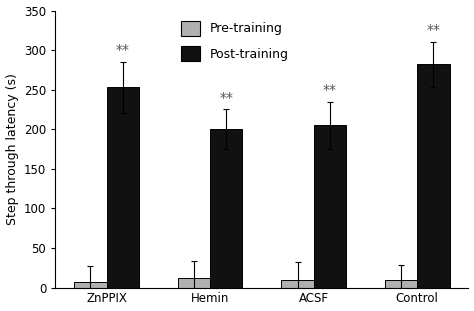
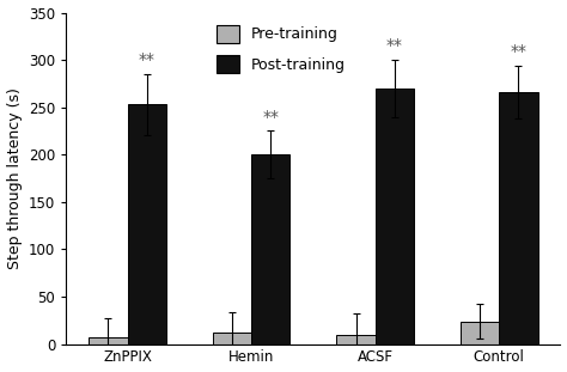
Post-training/ACSF: 205 -> 270
Pre-training/Control: 10 -> 24
Post-training/Control: 282 -> 266
